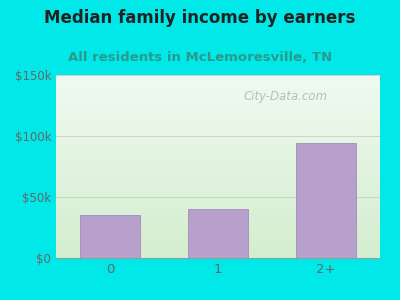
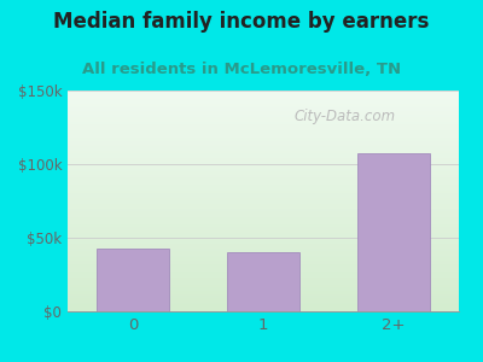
0: $35k -> $43k
2+: $94k -> $107k
